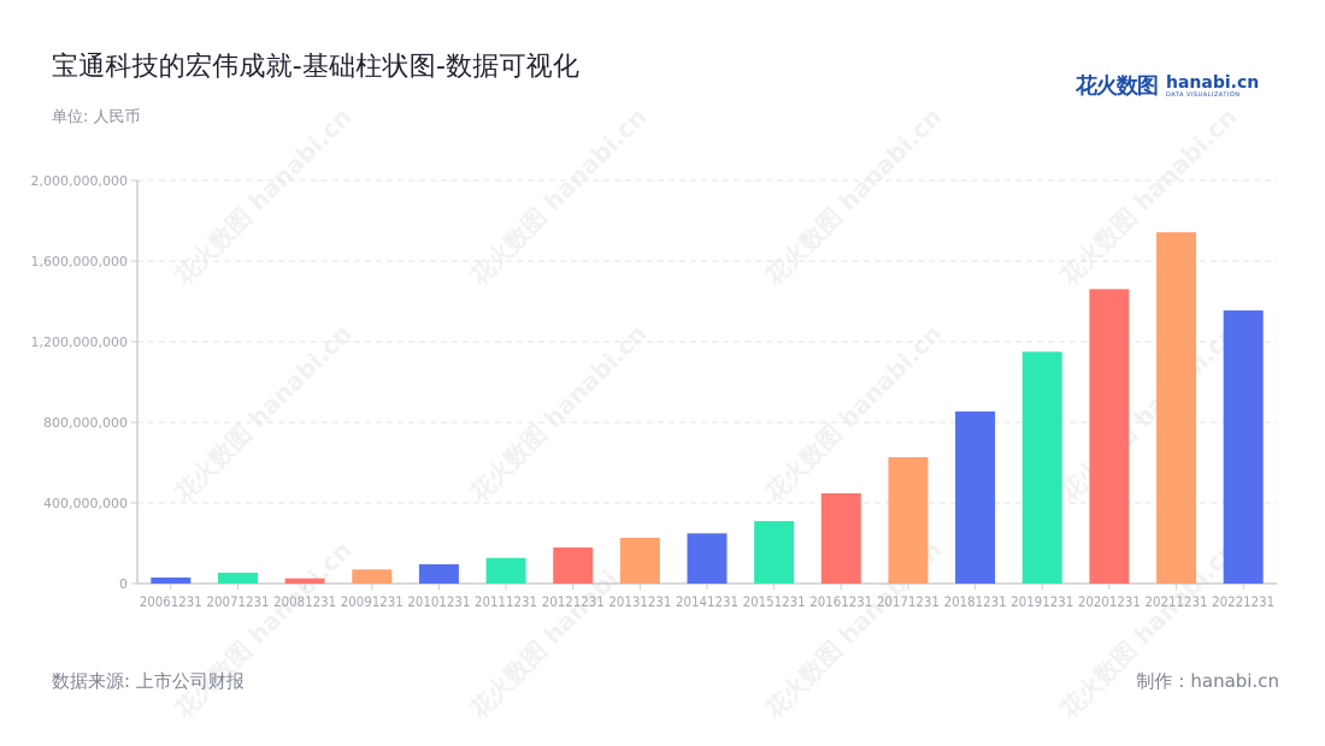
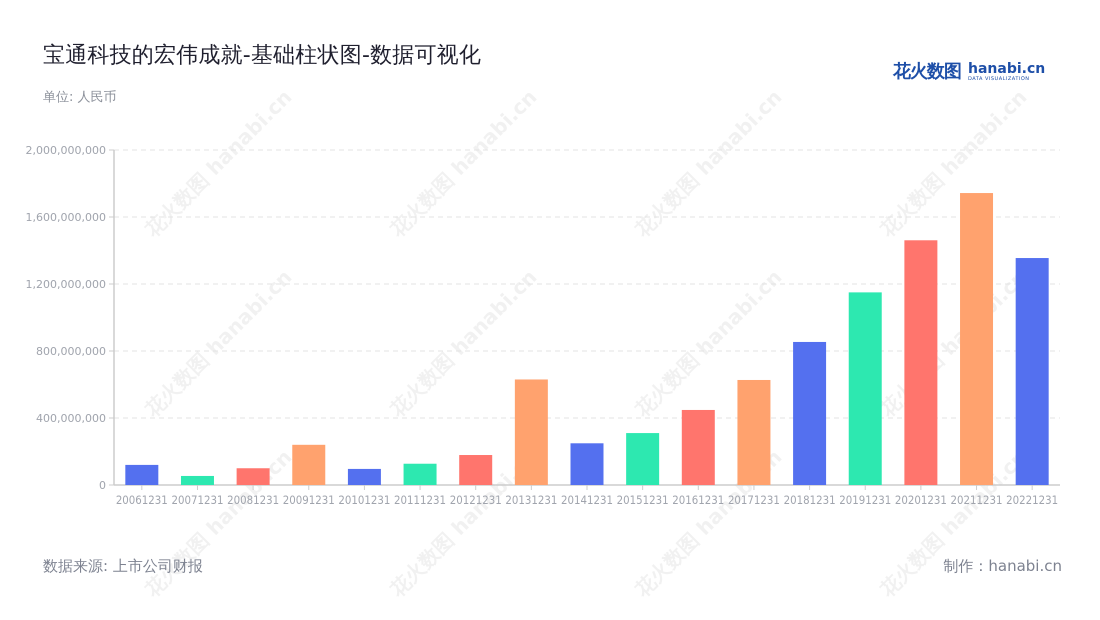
20061231: 30000000 -> 120000000
20081231: 30000000 -> 100000000
20091231: 70000000 -> 240000000
20131231: 230000000 -> 630000000
